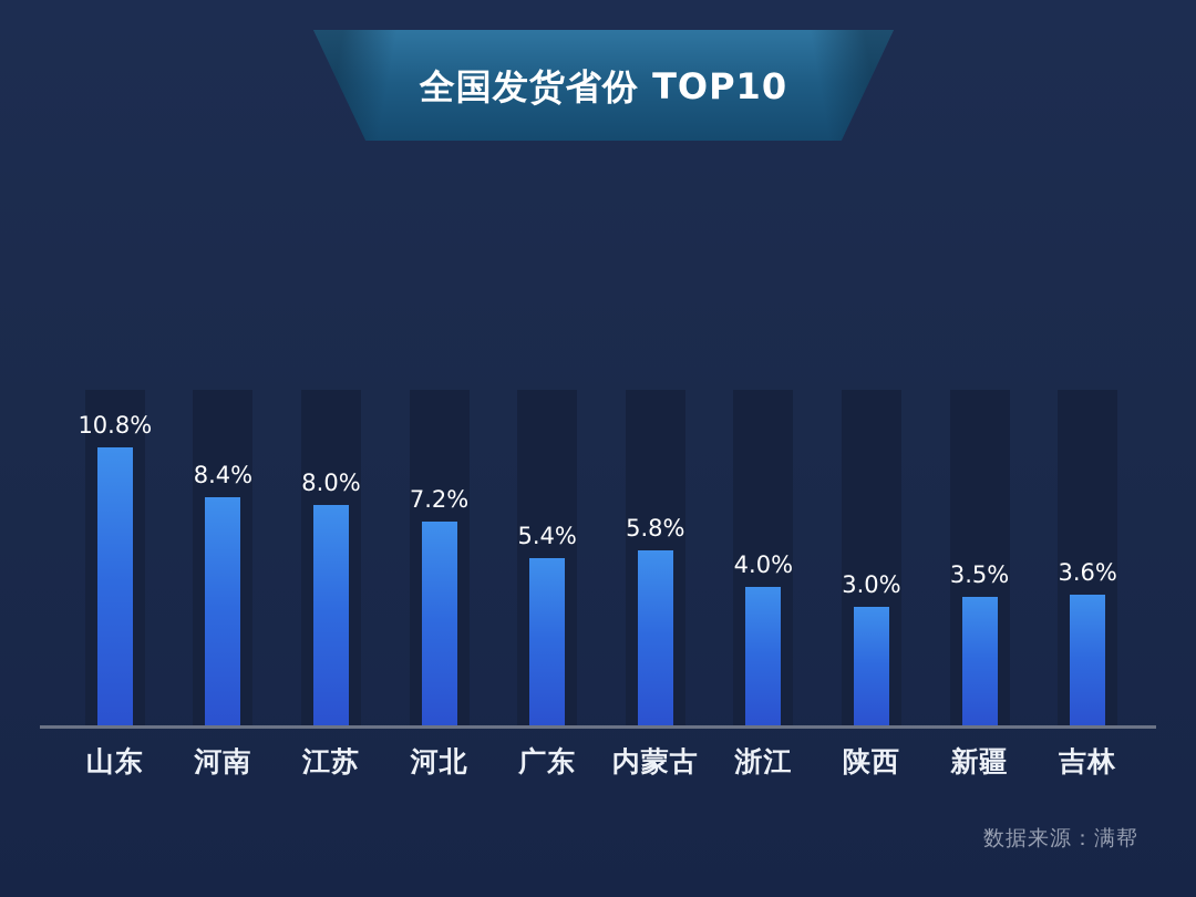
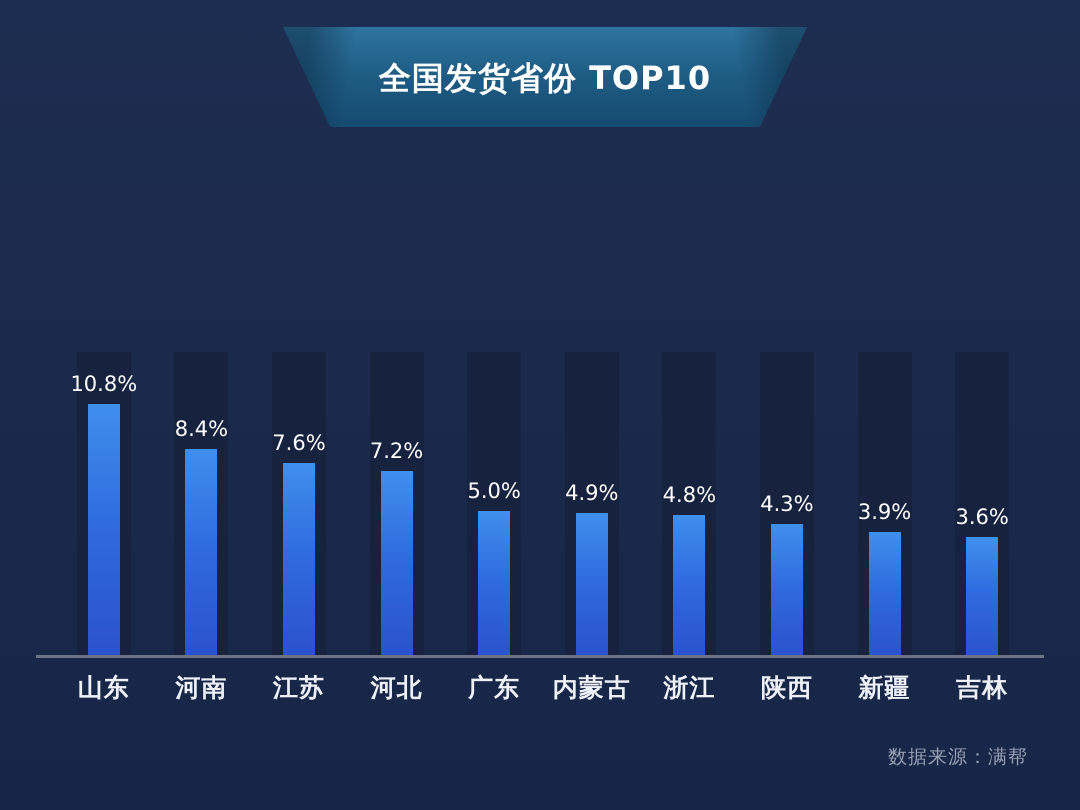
江苏: 8.0% -> 7.6%
广东: 5.4% -> 5.0%
内蒙古: 5.8% -> 4.9%
浙江: 4.0% -> 4.8%
陕西: 3.0% -> 4.3%
新疆: 3.5% -> 3.9%
